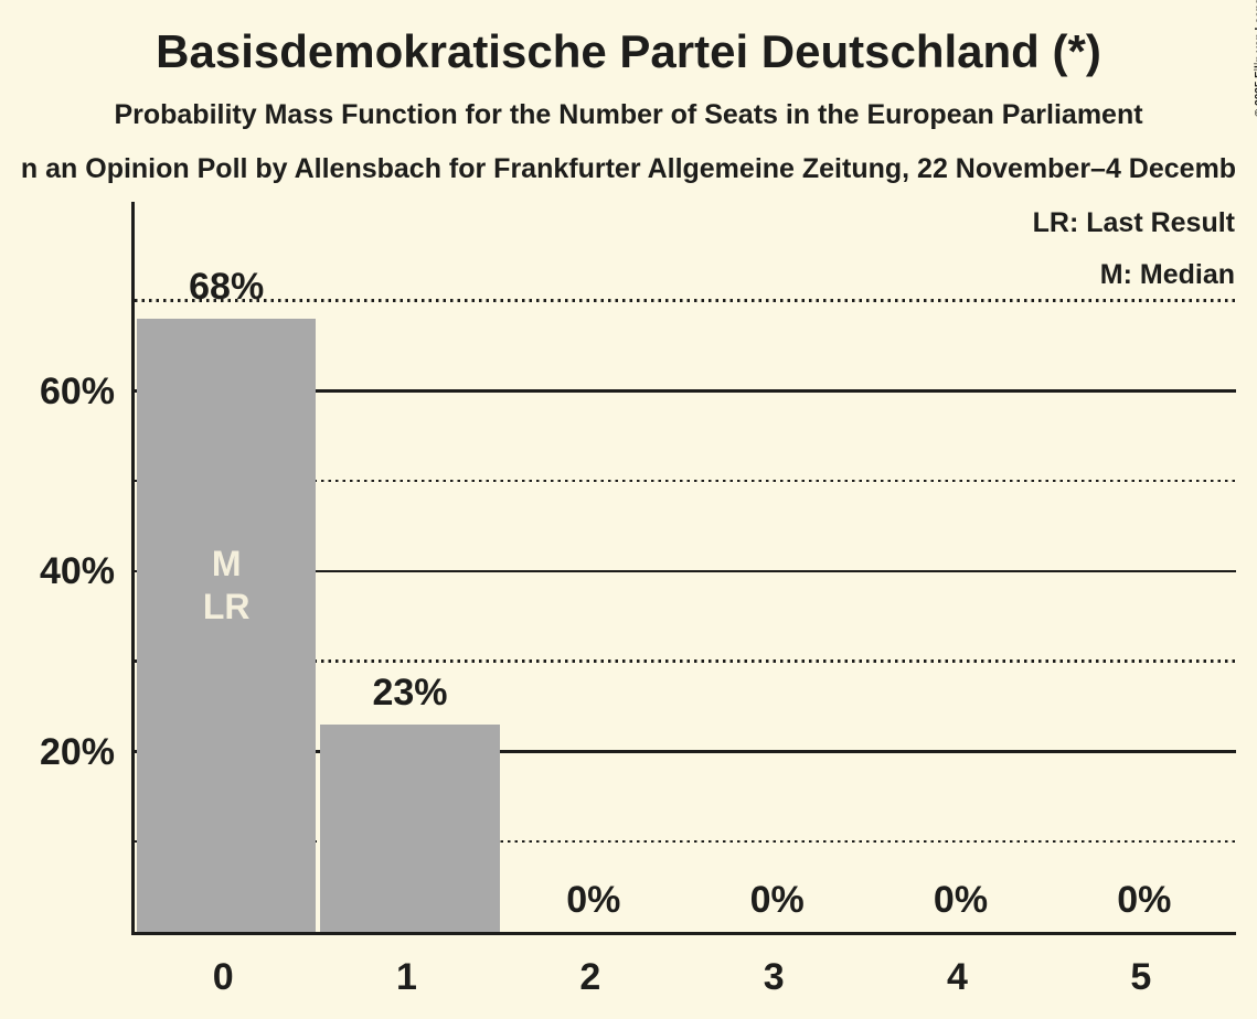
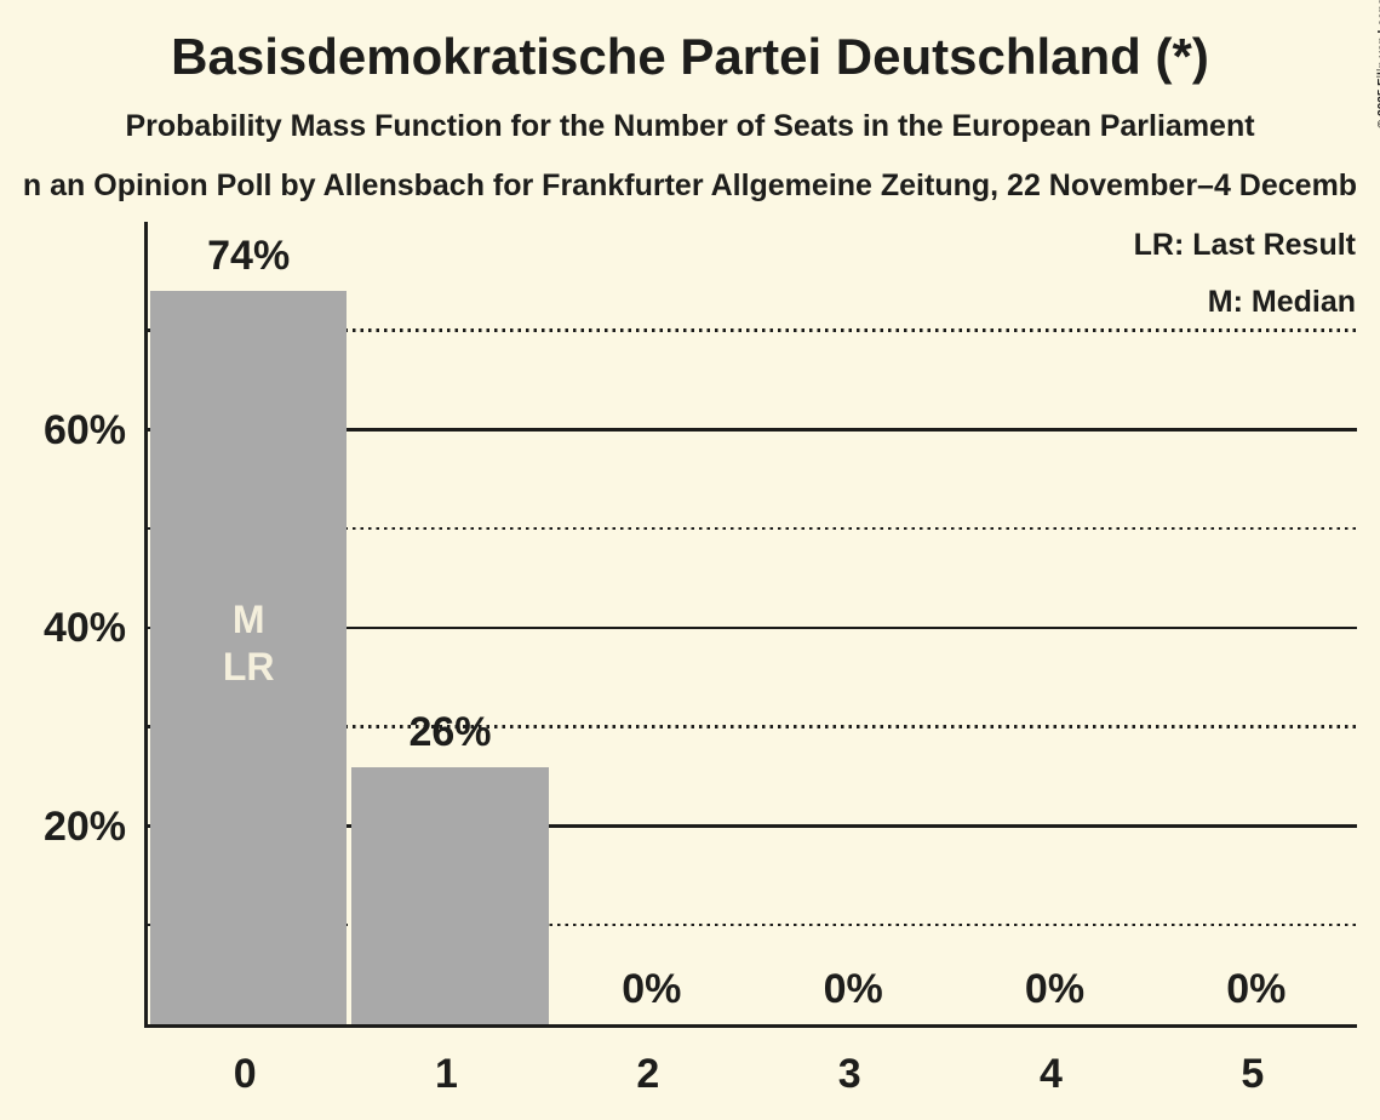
0: 68% -> 74%
1: 23% -> 26%
